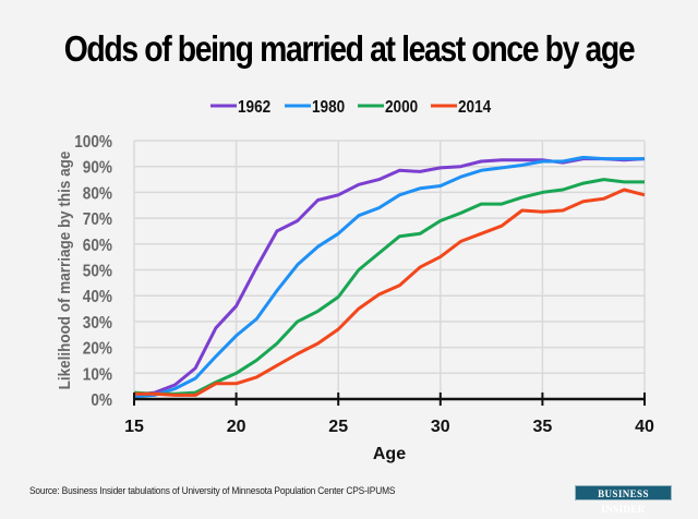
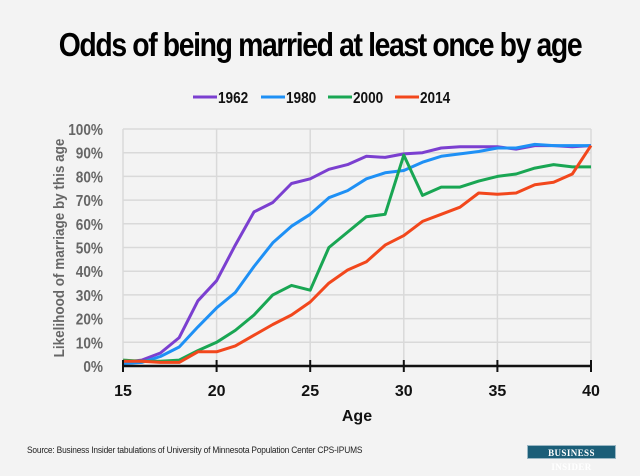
2000/25: 40% -> 32%
2000/30: 69% -> 89%
2014/40: 79% -> 93%
